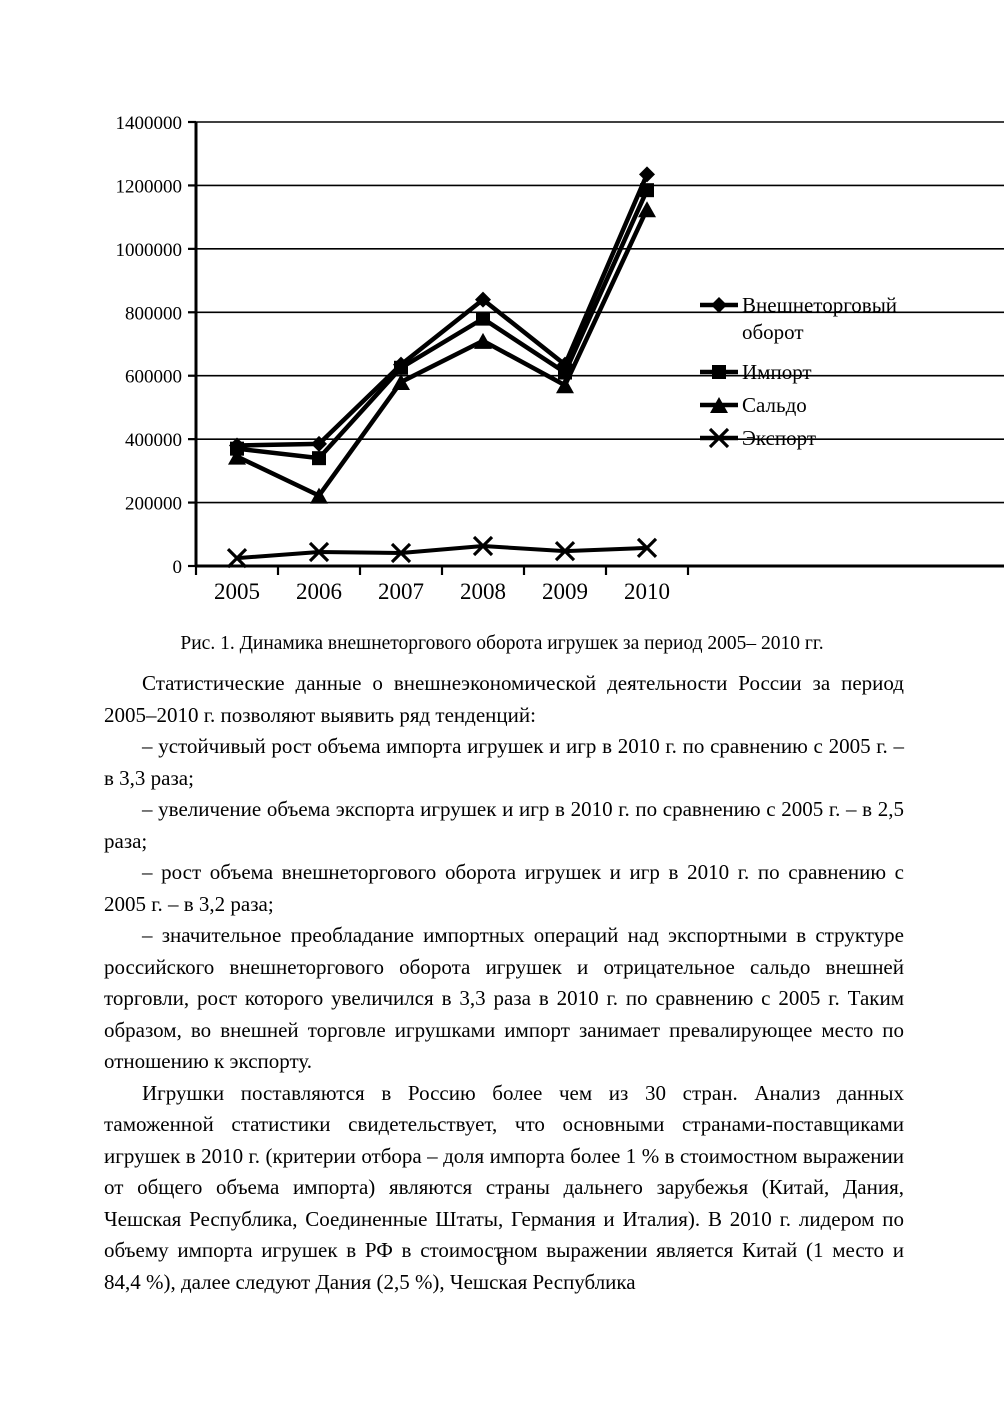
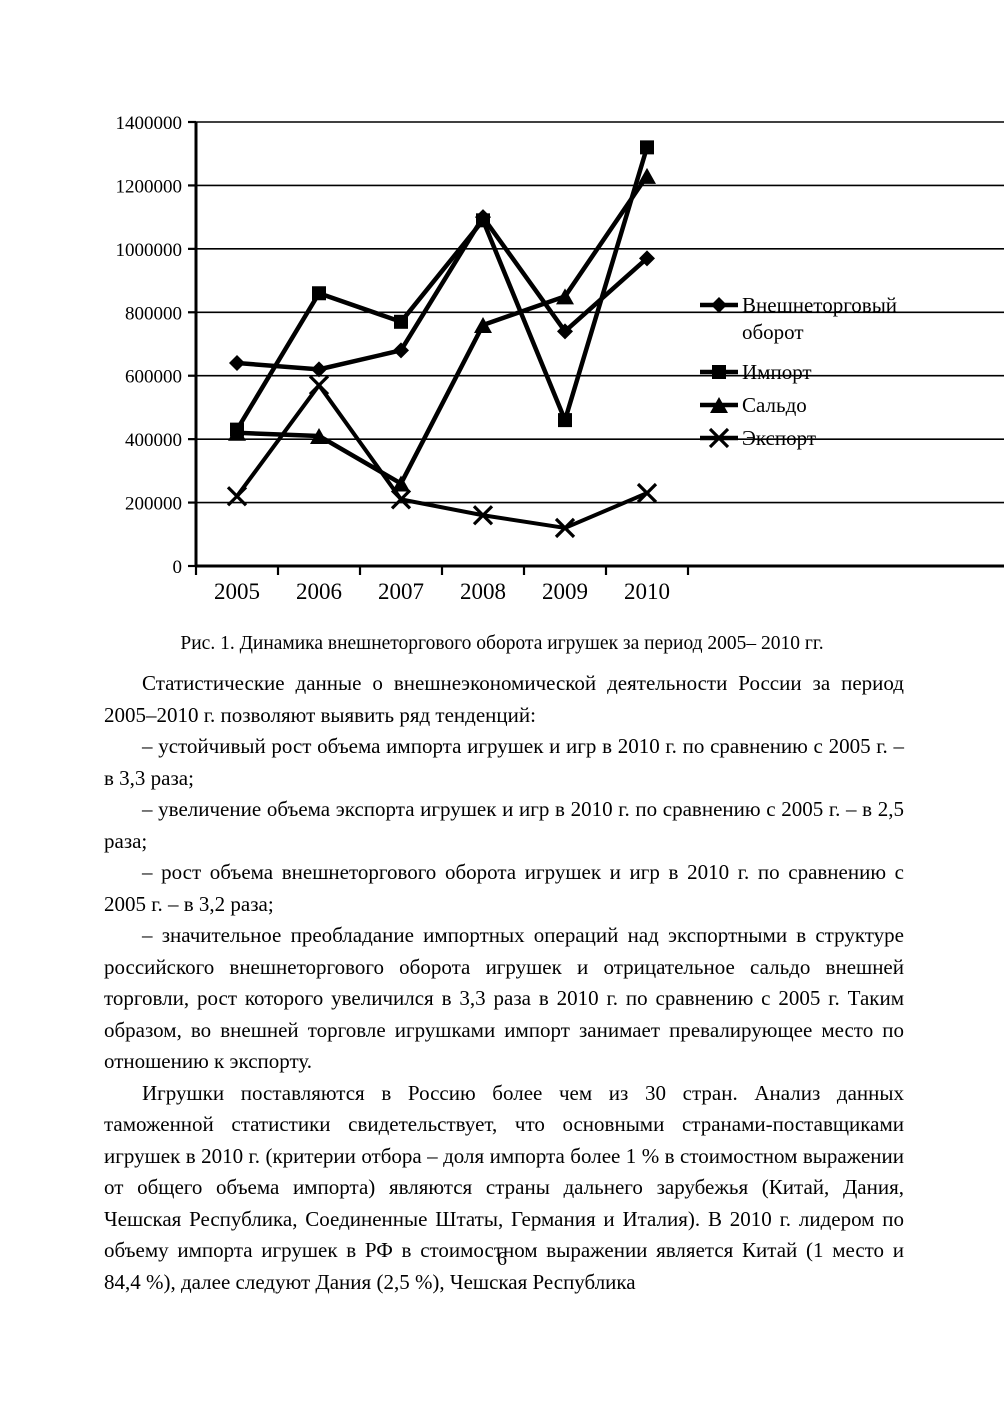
Внешнеторговый оборот/2005: 380000 -> 640000
Импорт/2005: 370000 -> 430000
Сальдо/2005: 340000 -> 420000
Экспорт/2005: 20000 -> 220000
Внешнеторговый оборот/2006: 380000 -> 620000
Импорт/2006: 340000 -> 860000
Сальдо/2006: 220000 -> 410000
Экспорт/2006: 40000 -> 570000
Внешнеторговый оборот/2007: 640000 -> 680000
Импорт/2007: 620000 -> 770000
Сальдо/2007: 580000 -> 260000
Экспорт/2007: 40000 -> 210000
Внешнеторговый оборот/2008: 840000 -> 1100000
Импорт/2008: 780000 -> 1090000
Сальдо/2008: 710000 -> 760000
Экспорт/2008: 60000 -> 160000
Внешнеторговый оборот/2009: 640000 -> 740000
Импорт/2009: 610000 -> 460000
Сальдо/2009: 570000 -> 850000
Экспорт/2009: 50000 -> 120000
Внешнеторговый оборот/2010: 1240000 -> 970000
Импорт/2010: 1180000 -> 1320000
Сальдо/2010: 1120000 -> 1230000
Экспорт/2010: 60000 -> 230000
